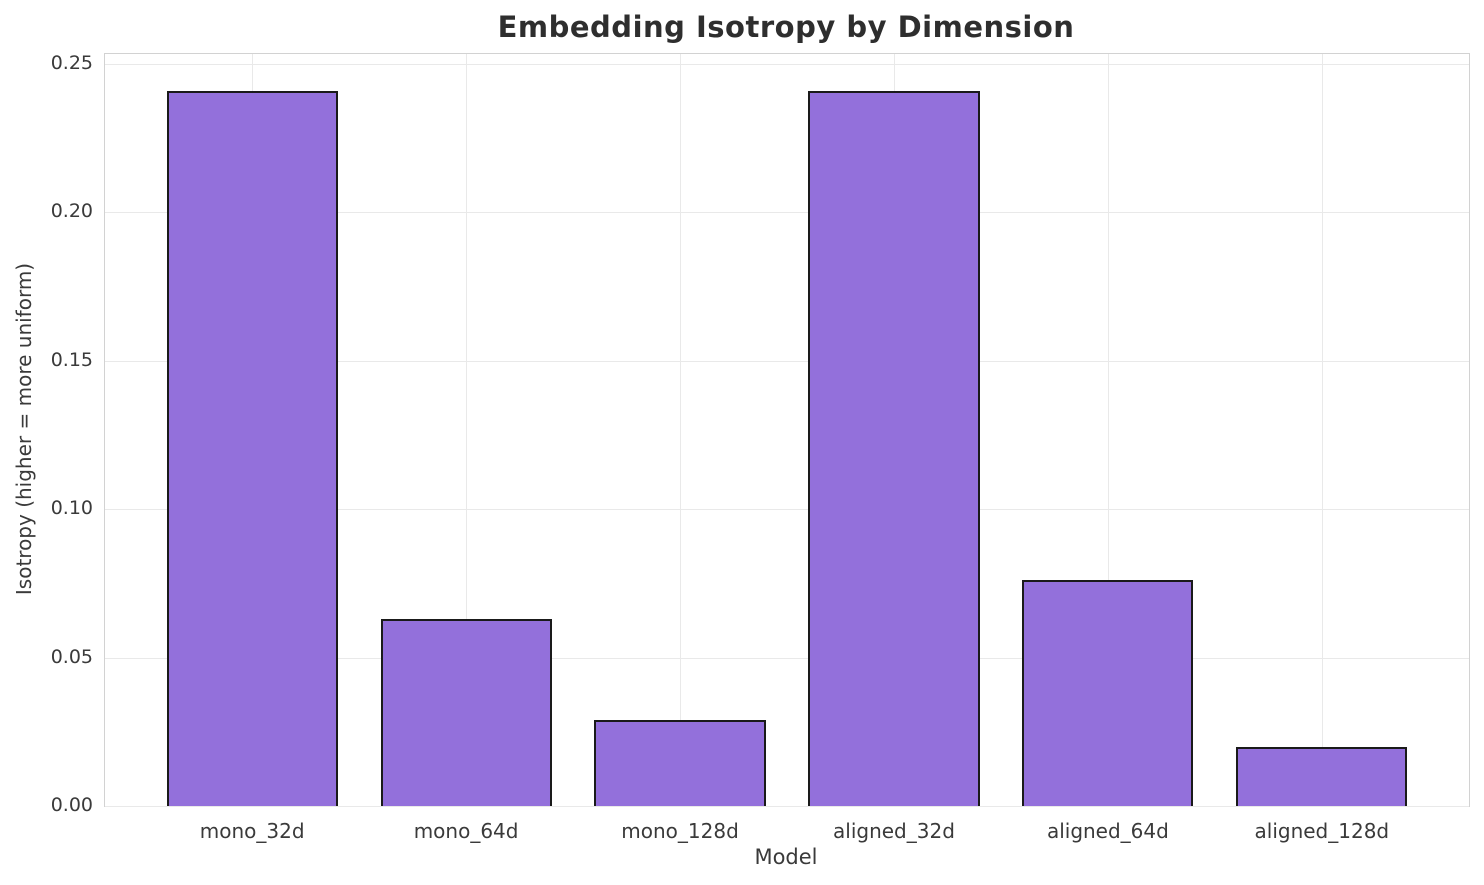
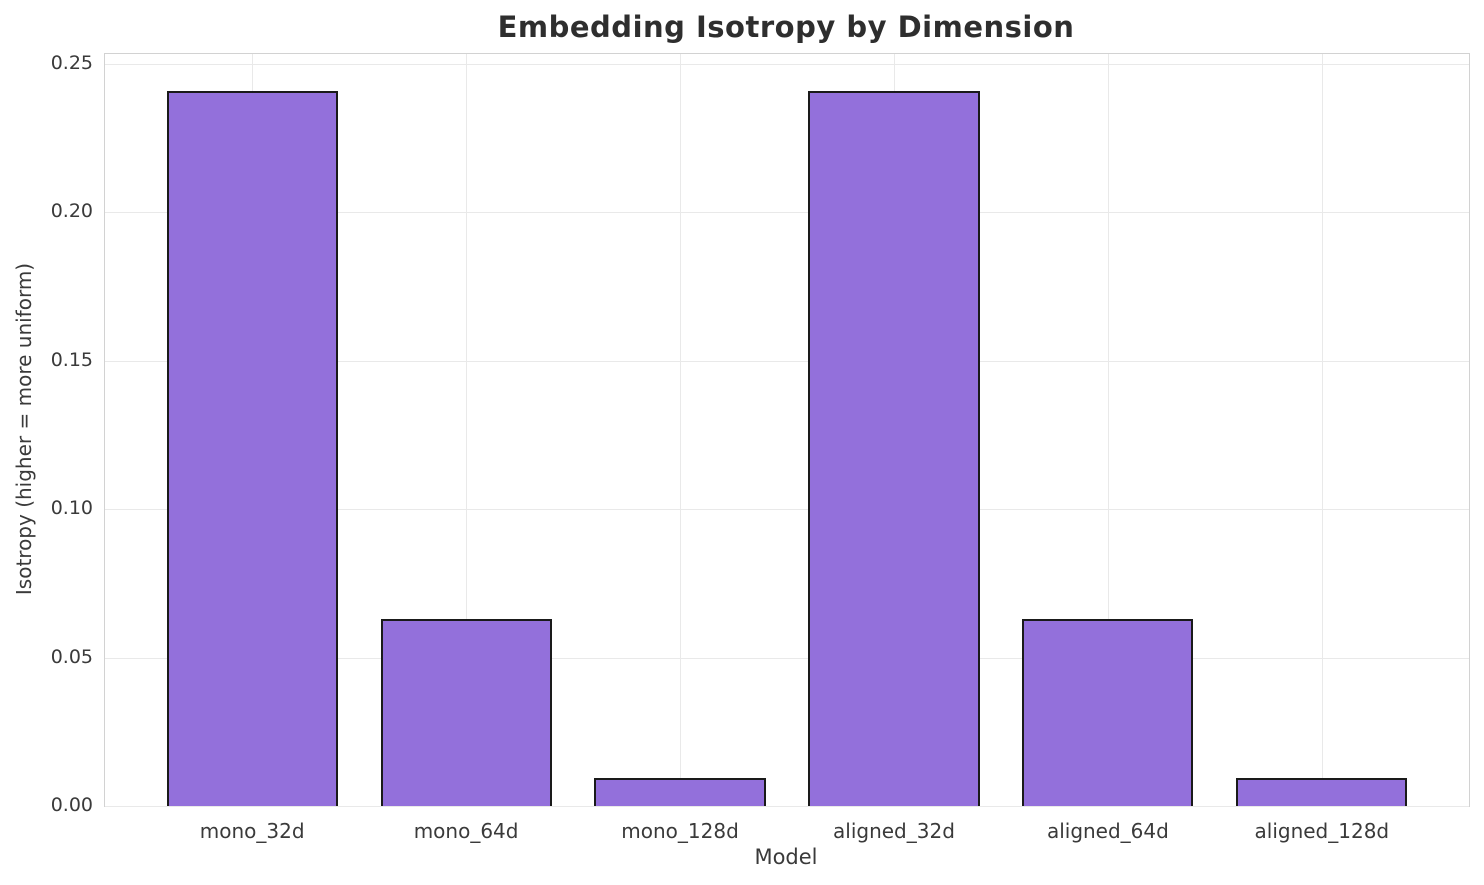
mono_128d: 0.029 -> 0.009
aligned_64d: 0.076 -> 0.063
aligned_128d: 0.020 -> 0.009
